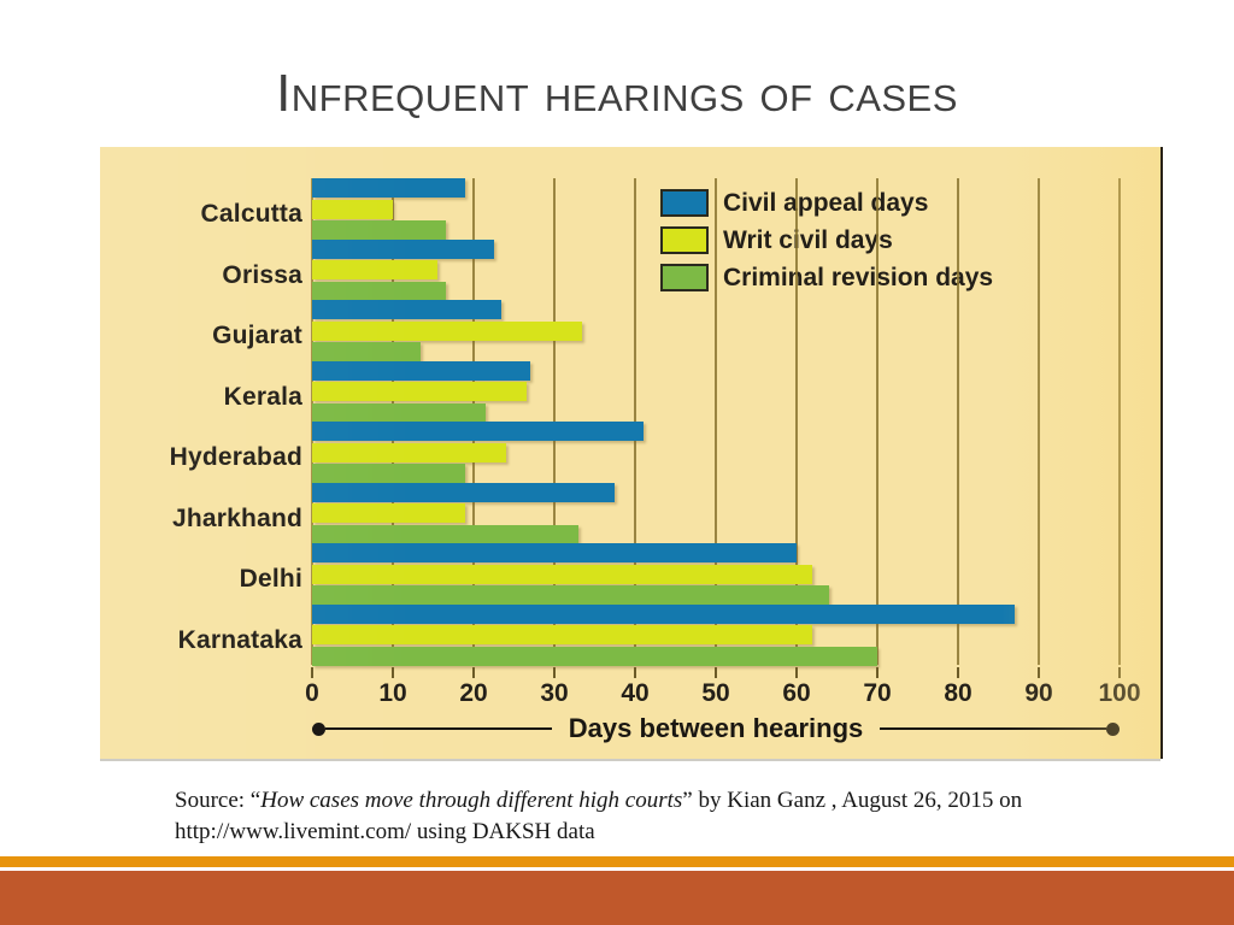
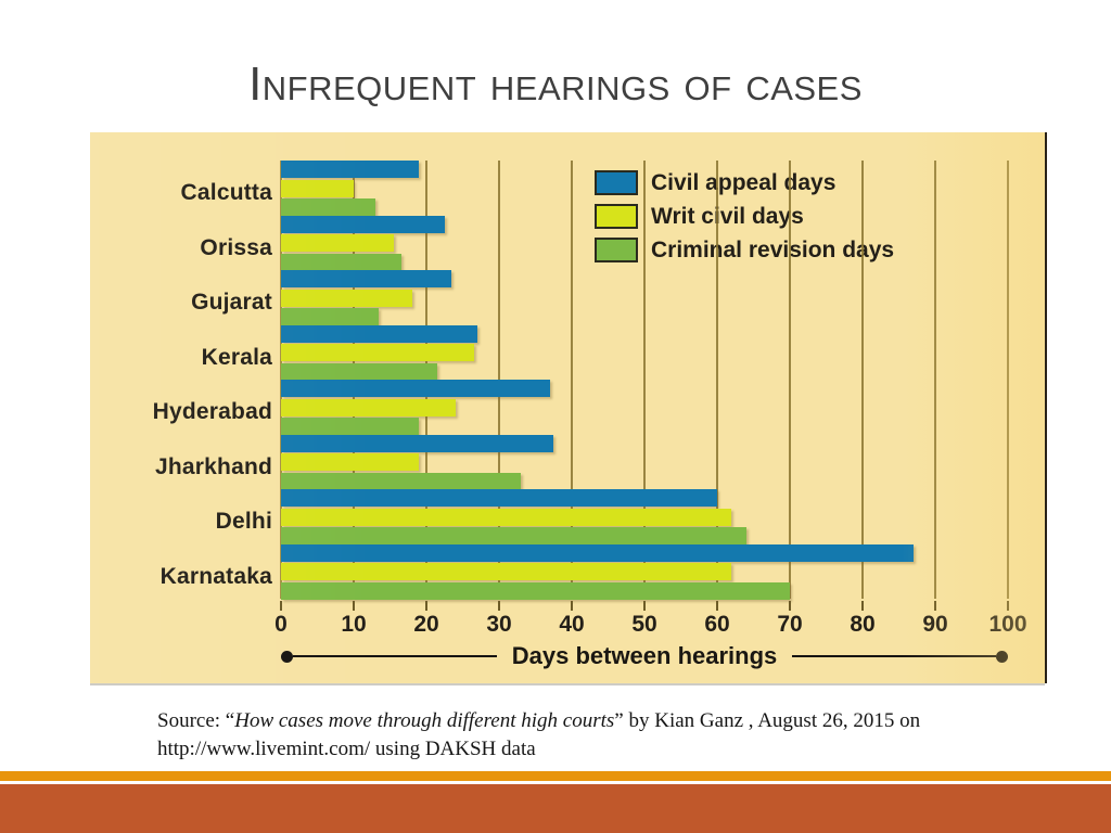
Criminal revision days/Calcutta: 16 -> 13
Writ civil days/Gujarat: 34 -> 18
Civil appeal days/Hyderabad: 41 -> 37
